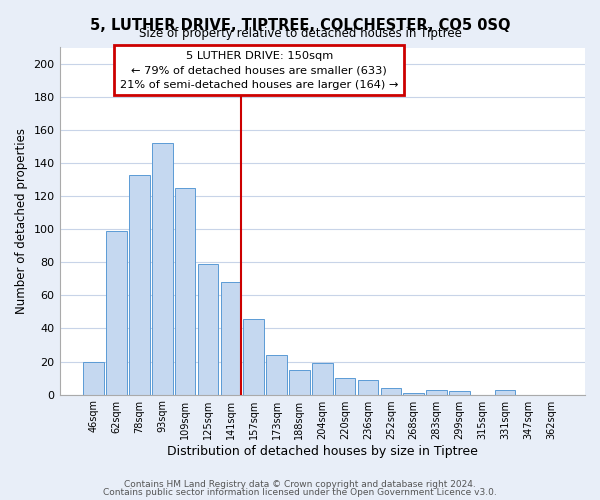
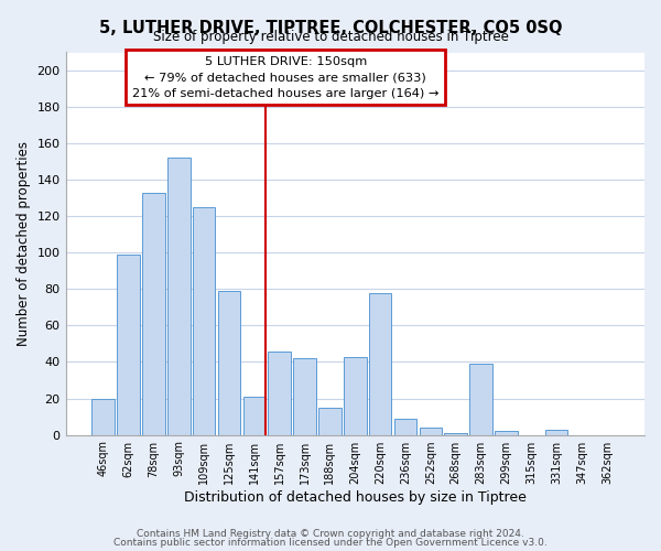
141sqm: 68 -> 21
173sqm: 24 -> 42
204sqm: 19 -> 43
220sqm: 10 -> 78
283sqm: 3 -> 39
